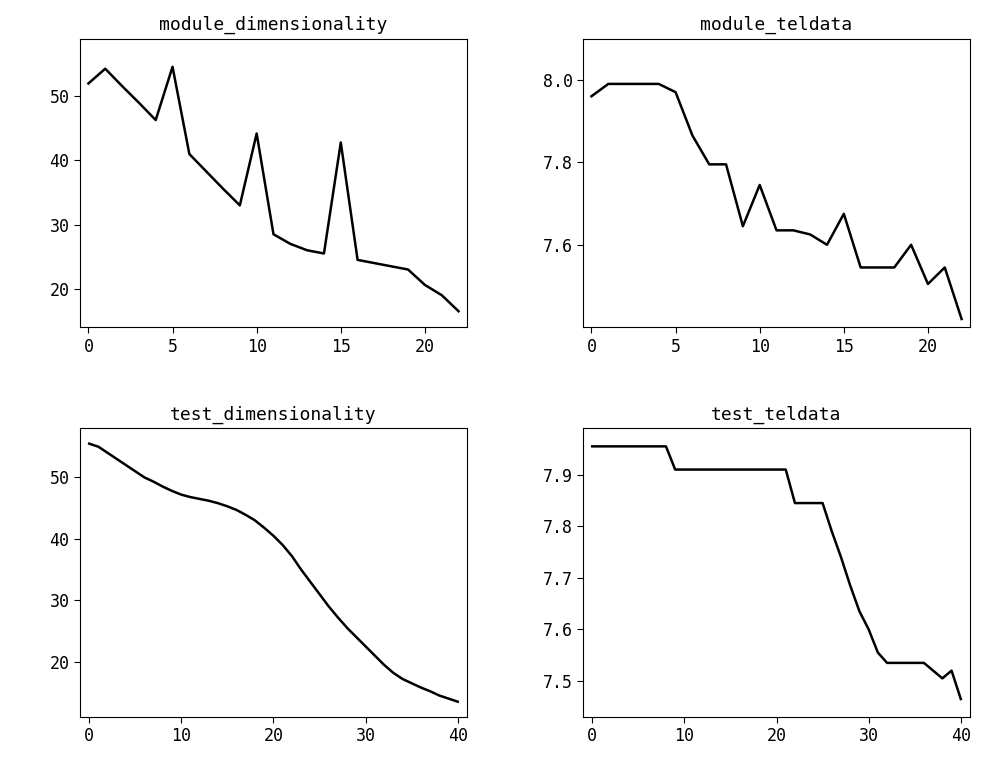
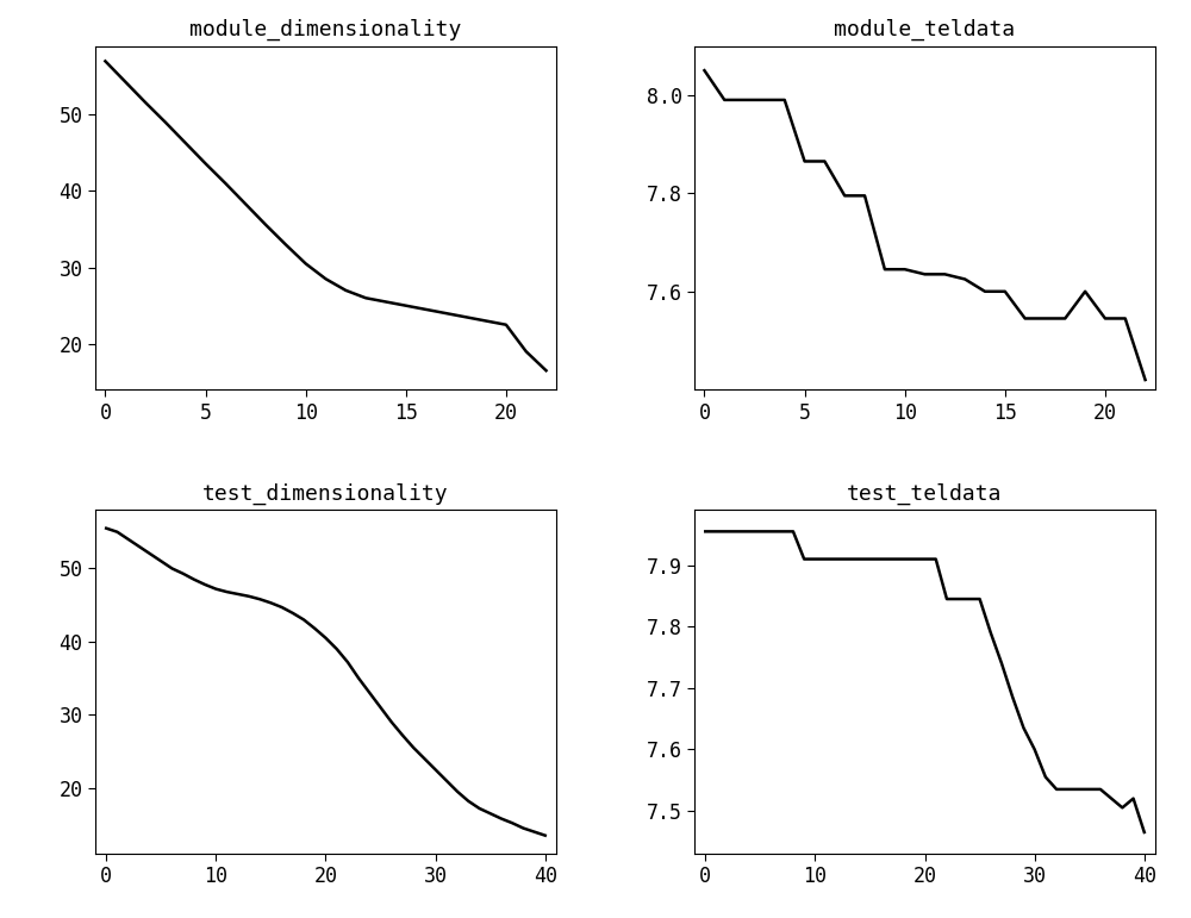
module_dimensionality/0: 52.0 -> 57.0
module_dimensionality/5: 54.6 -> 43.6
module_dimensionality/10: 44.2 -> 30.5
module_dimensionality/15: 42.8 -> 25.0
module_dimensionality/20: 20.6 -> 22.5
module_teldata/0: 7.960 -> 8.050
module_teldata/5: 7.970 -> 7.865
module_teldata/10: 7.745 -> 7.645
module_teldata/15: 7.675 -> 7.600
module_teldata/20: 7.505 -> 7.545
